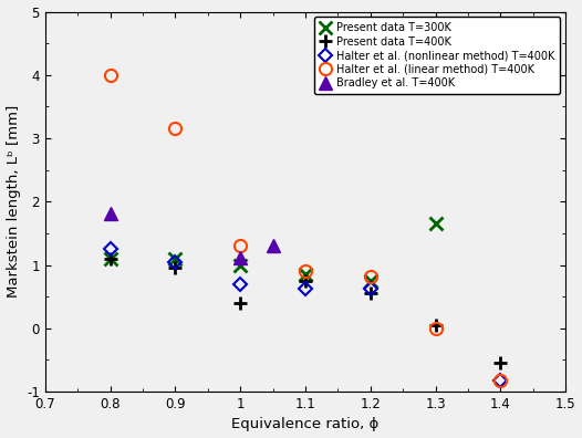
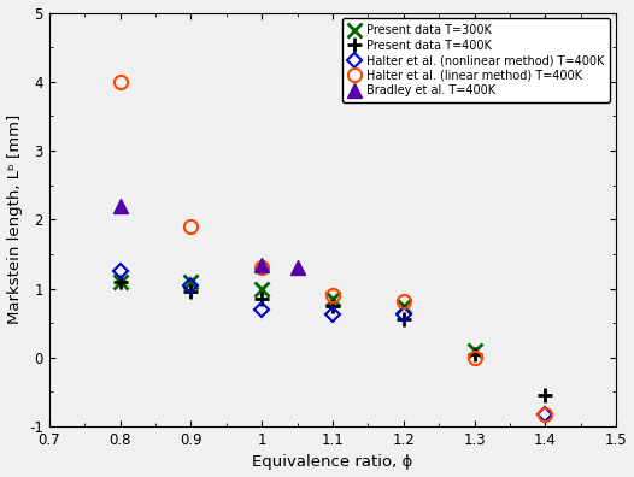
Bradley et al. T=400K/0.8: 1.82 -> 2.20
Halter et al. (linear method) T=400K/0.9: 3.16 -> 1.90
Present data T=400K/1: 0.40 -> 0.85
Bradley et al. T=400K/1: 1.12 -> 1.35
Present data T=300K/1.3: 1.66 -> 0.10
